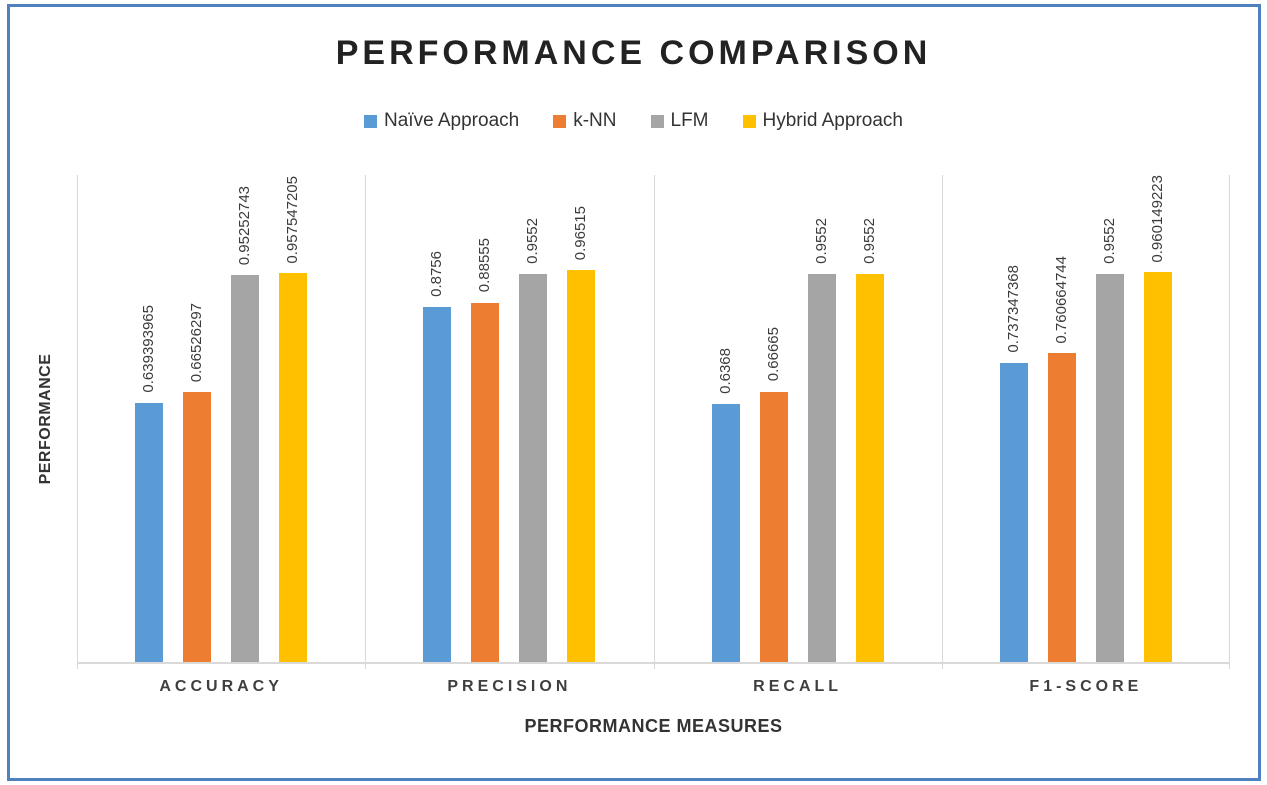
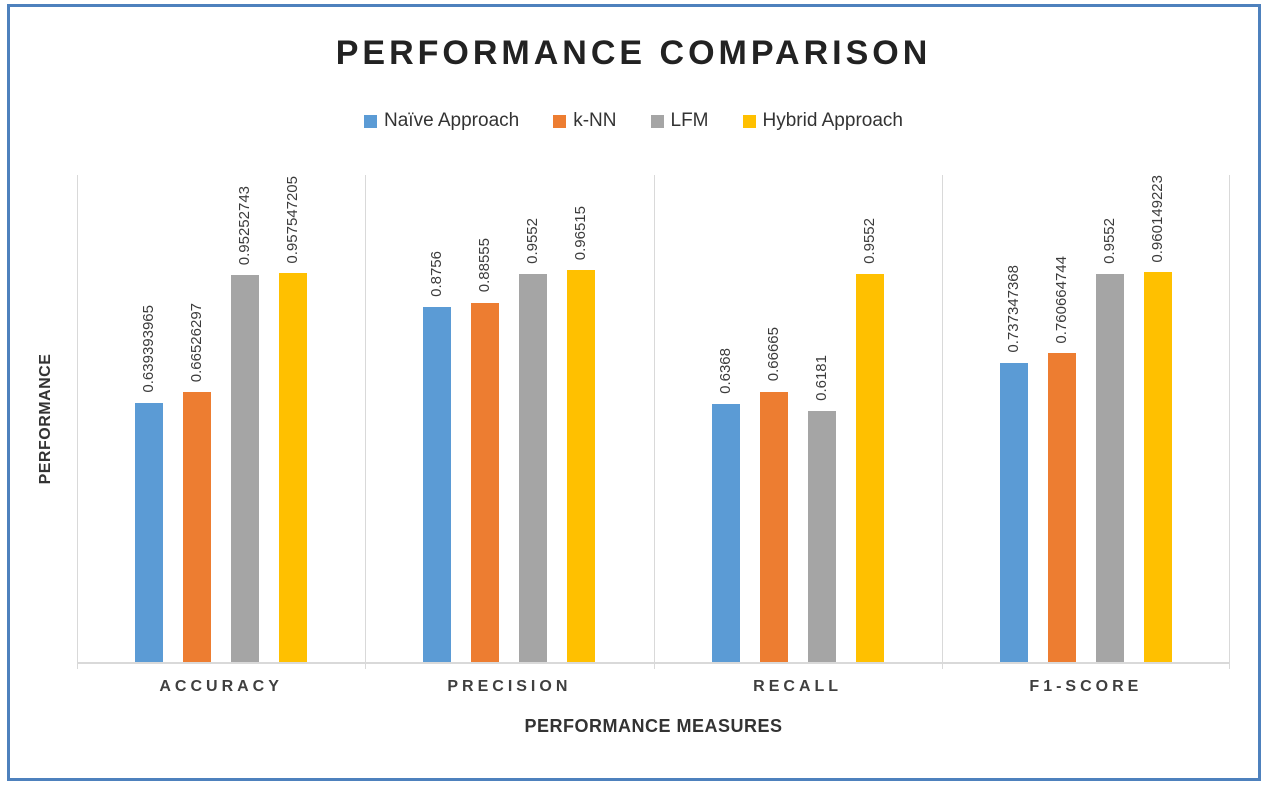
LFM/RECALL: 0.9552 -> 0.6181
